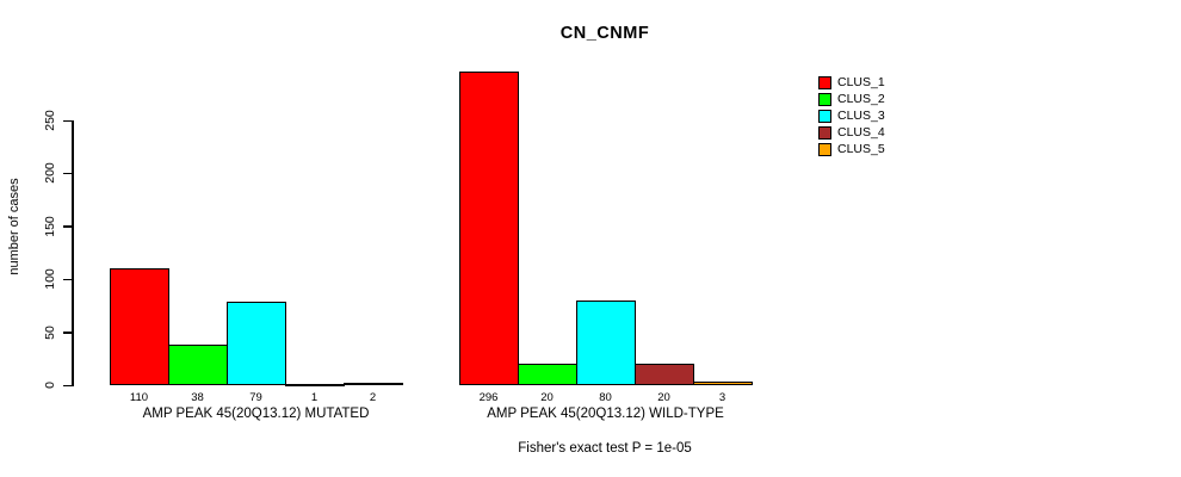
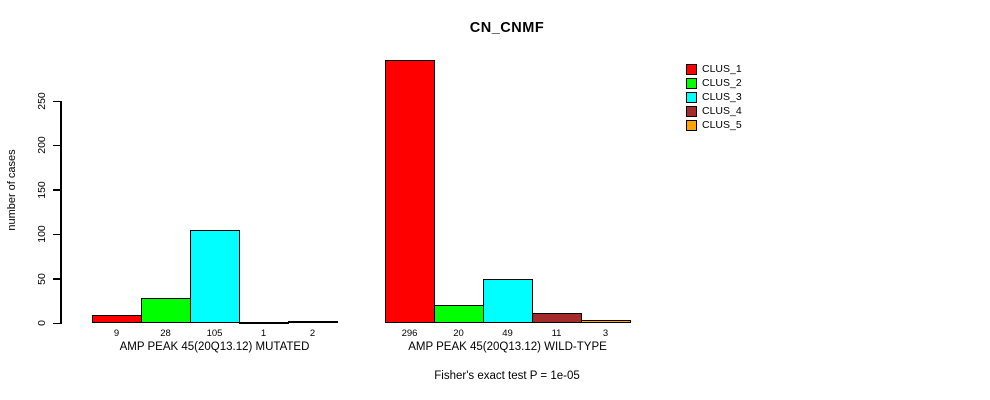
CLUS_1/AMP PEAK 45(20Q13.12) MUTATED: 110 -> 9
CLUS_2/AMP PEAK 45(20Q13.12) MUTATED: 38 -> 28
CLUS_3/AMP PEAK 45(20Q13.12) MUTATED: 79 -> 105
CLUS_3/AMP PEAK 45(20Q13.12) WILD-TYPE: 80 -> 49
CLUS_4/AMP PEAK 45(20Q13.12) WILD-TYPE: 20 -> 11
